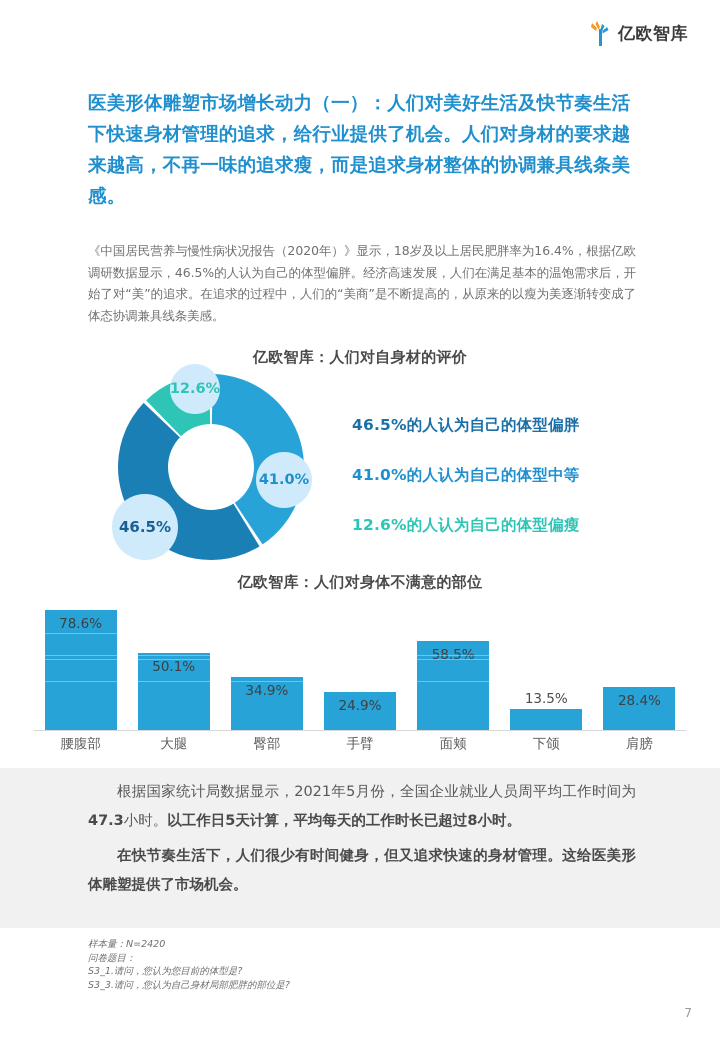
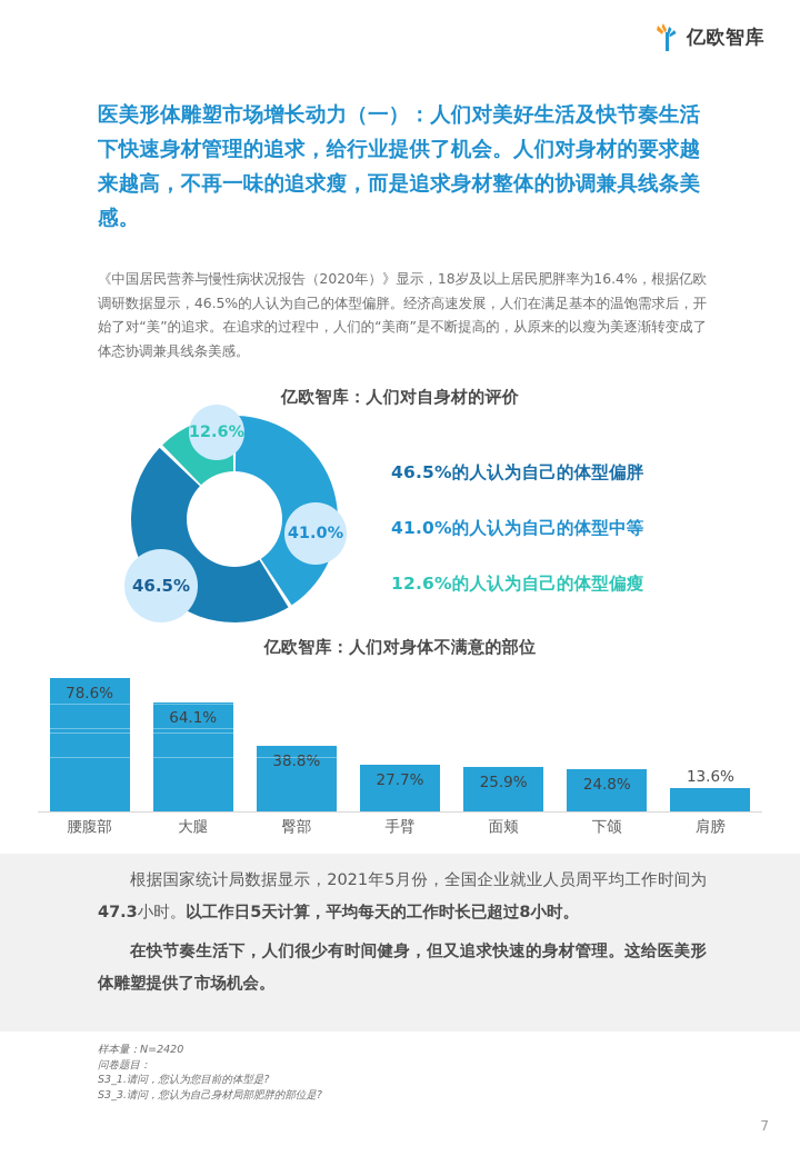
亿欧智库：人们对身体不满意的部位/大腿: 50.1% -> 64.1%
亿欧智库：人们对身体不满意的部位/臀部: 34.9% -> 38.8%
亿欧智库：人们对身体不满意的部位/手臂: 24.9% -> 27.7%
亿欧智库：人们对身体不满意的部位/面颊: 58.5% -> 25.9%
亿欧智库：人们对身体不满意的部位/下颌: 13.5% -> 24.8%
亿欧智库：人们对身体不满意的部位/肩膀: 28.4% -> 13.6%
